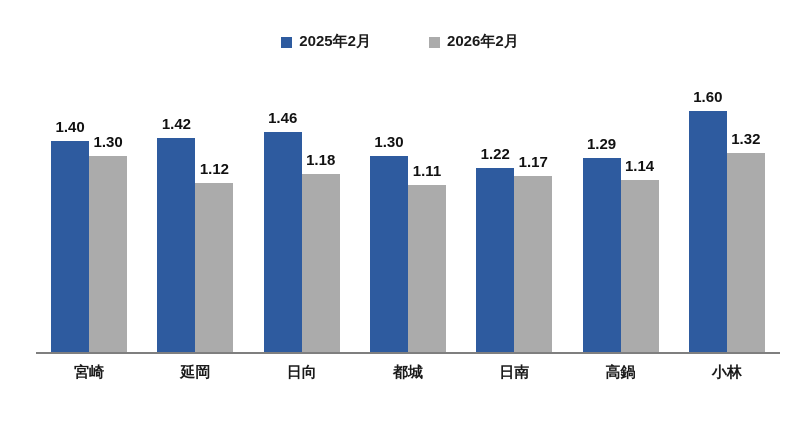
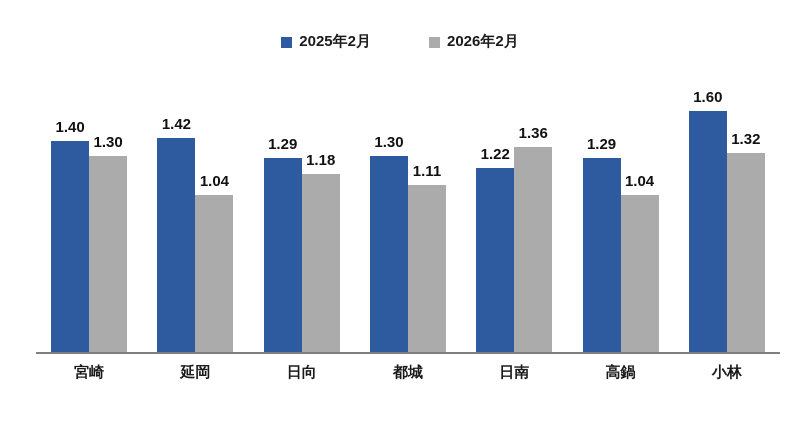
2026年2月/延岡: 1.12 -> 1.04
2025年2月/日向: 1.46 -> 1.29
2026年2月/日南: 1.17 -> 1.36
2026年2月/高鍋: 1.14 -> 1.04
